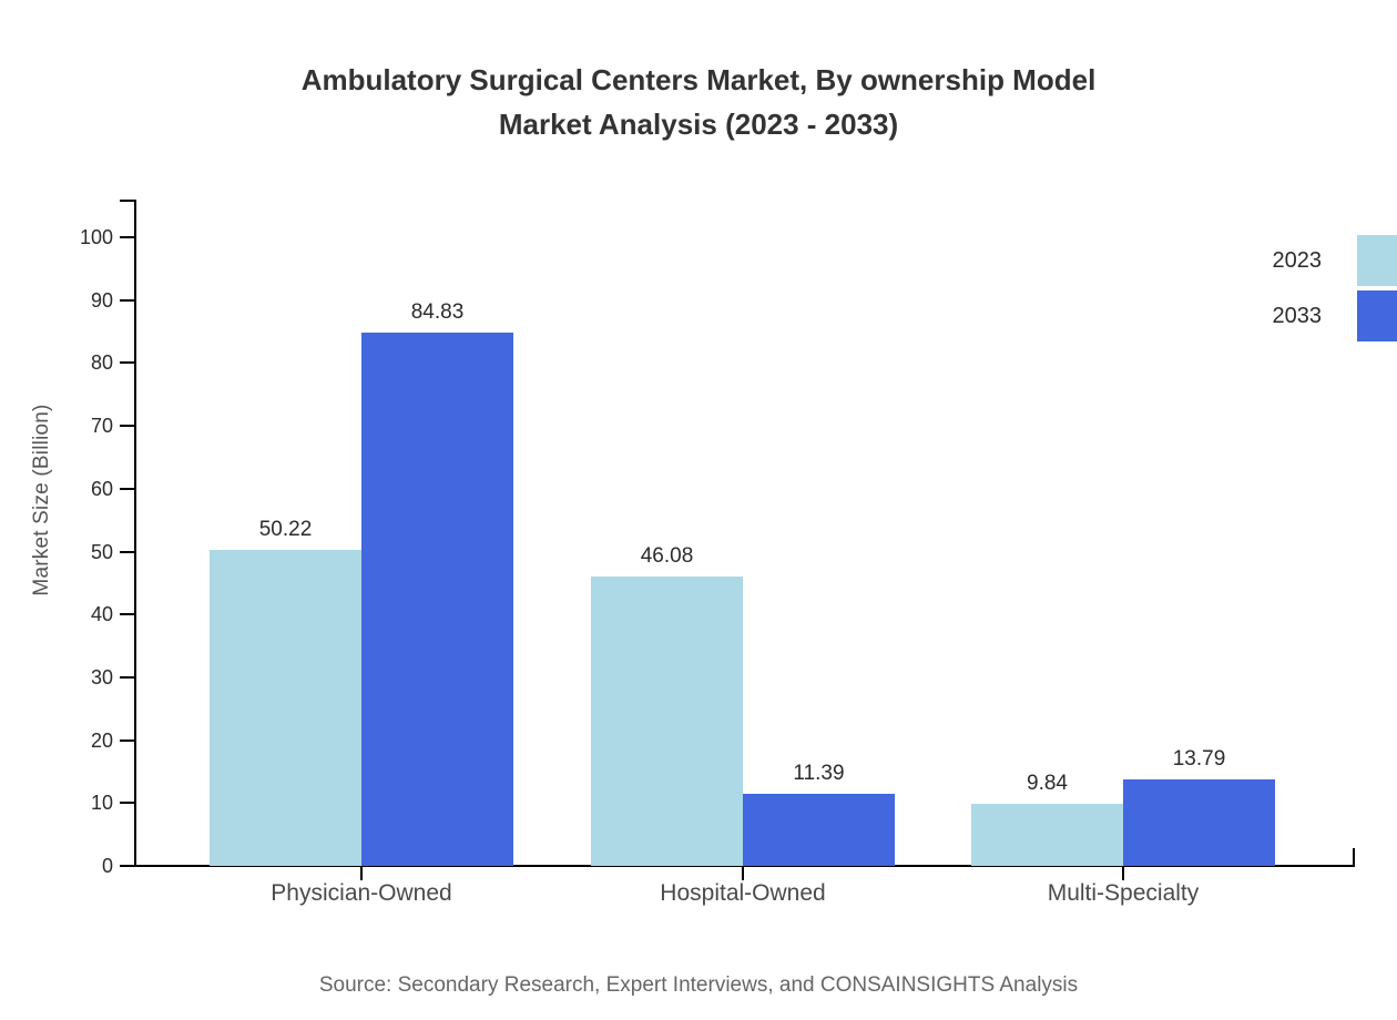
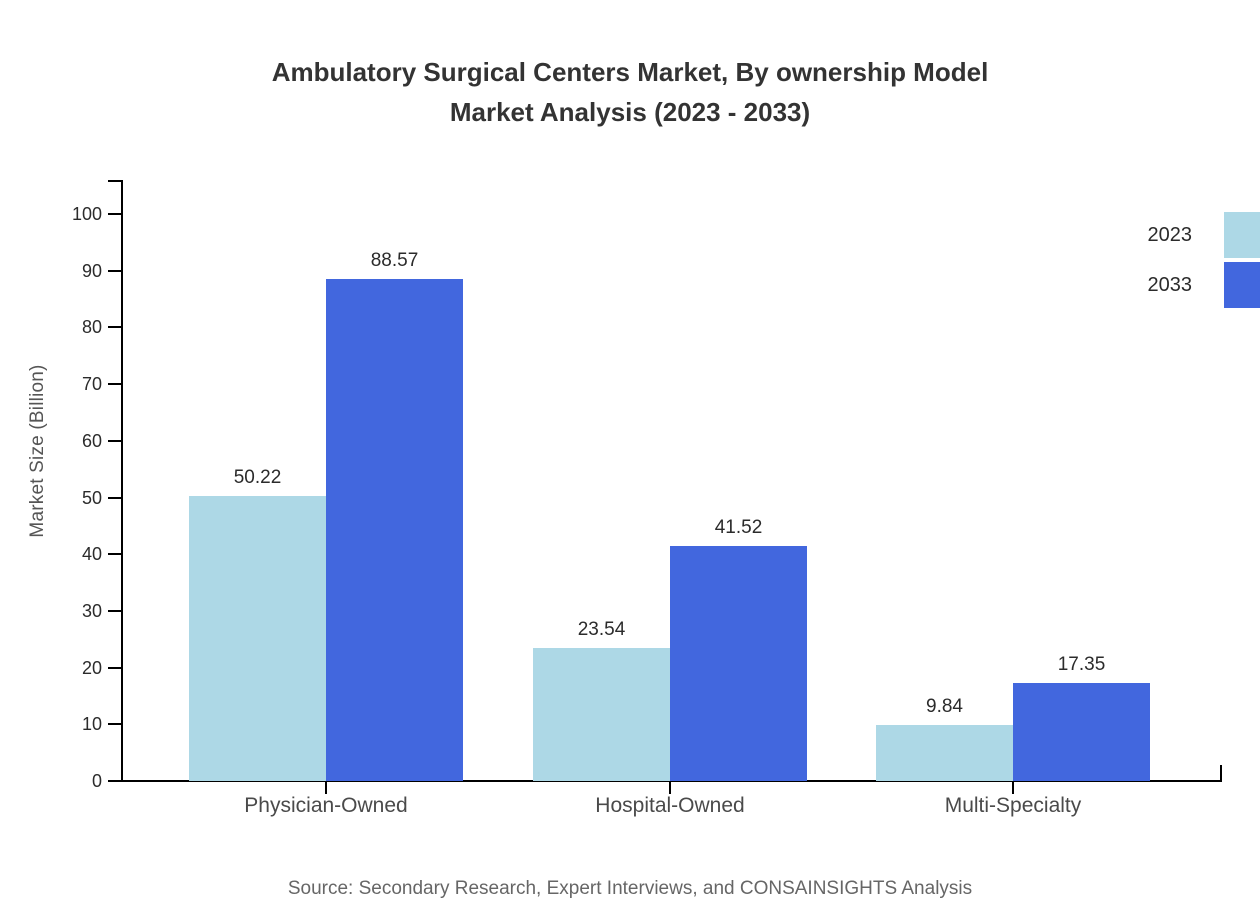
2033/Physician-Owned: 84.83 -> 88.57
2023/Hospital-Owned: 46.08 -> 23.54
2033/Hospital-Owned: 11.39 -> 41.52
2033/Multi-Specialty: 13.79 -> 17.35
